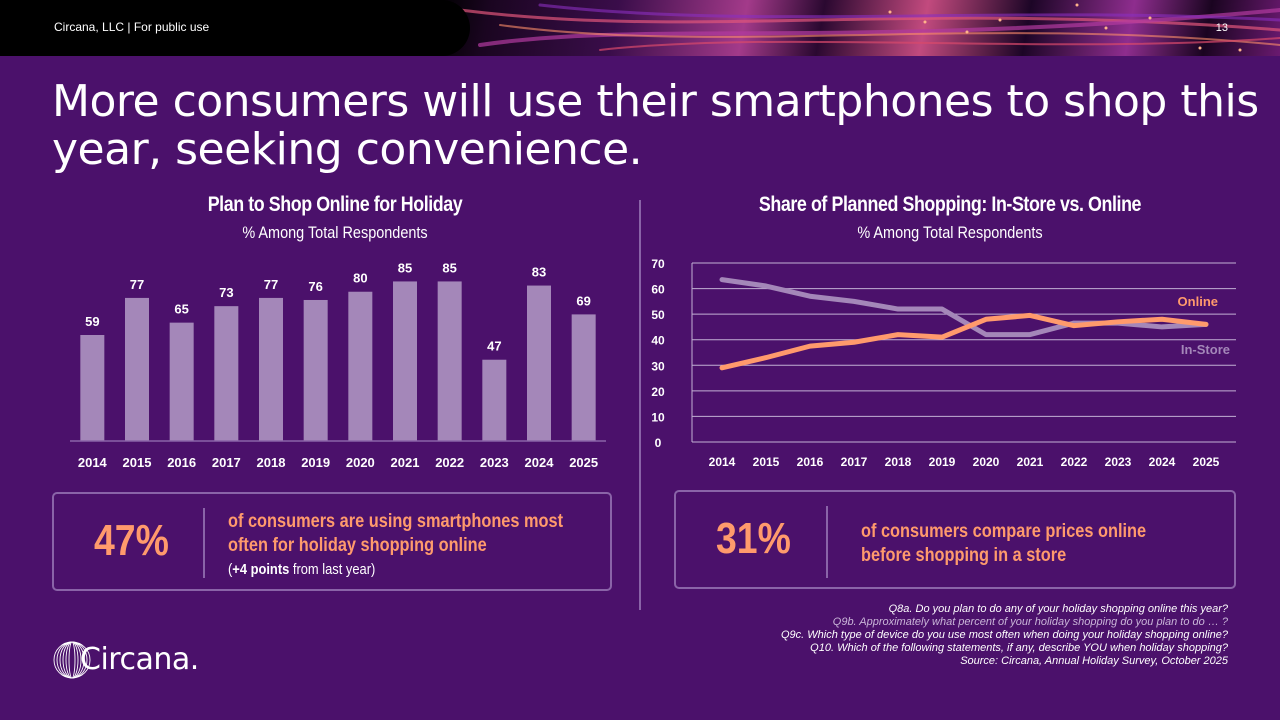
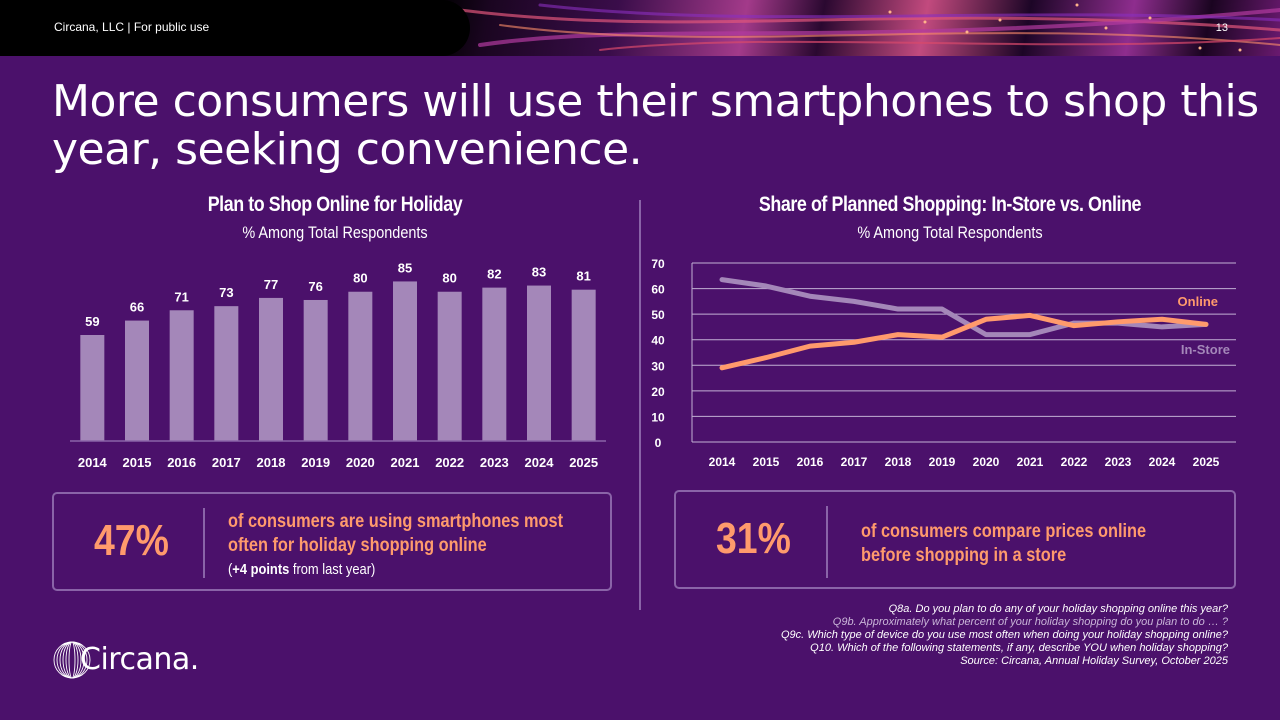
Plan to Shop Online for Holiday/2015: 77 -> 66
Plan to Shop Online for Holiday/2016: 65 -> 71
Plan to Shop Online for Holiday/2022: 85 -> 80
Plan to Shop Online for Holiday/2023: 47 -> 82
Plan to Shop Online for Holiday/2025: 69 -> 81
